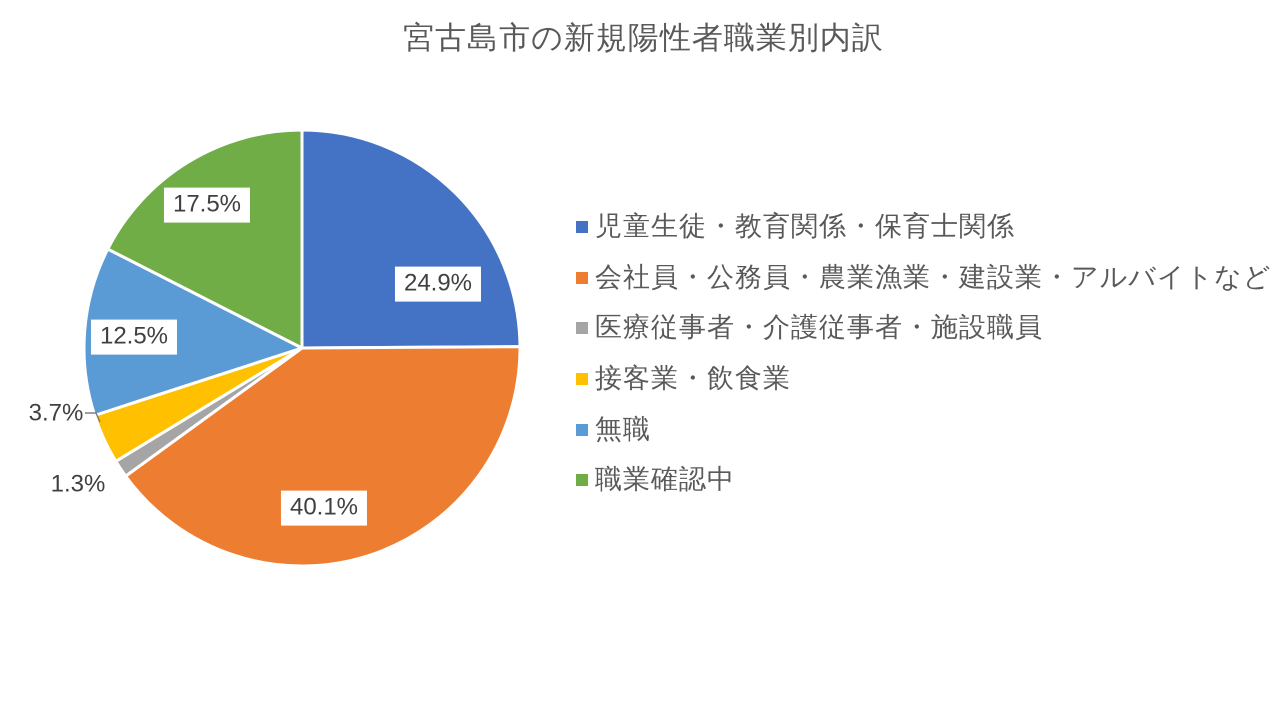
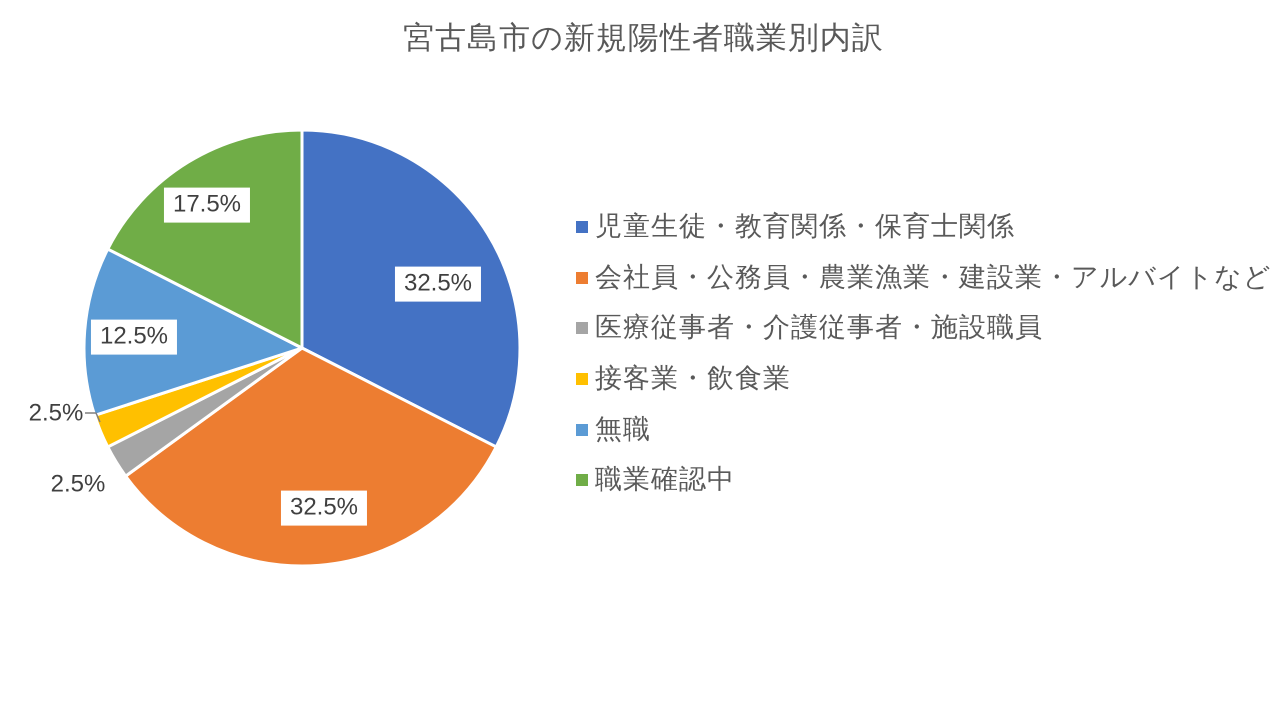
児童生徒・教育関係・保育士関係: 24.9% -> 32.5%
会社員・公務員・農業漁業・建設業・アルバイトなど: 40.1% -> 32.5%
医療従事者・介護従事者・施設職員: 1.3% -> 2.5%
接客業・飲食業: 3.7% -> 2.5%
